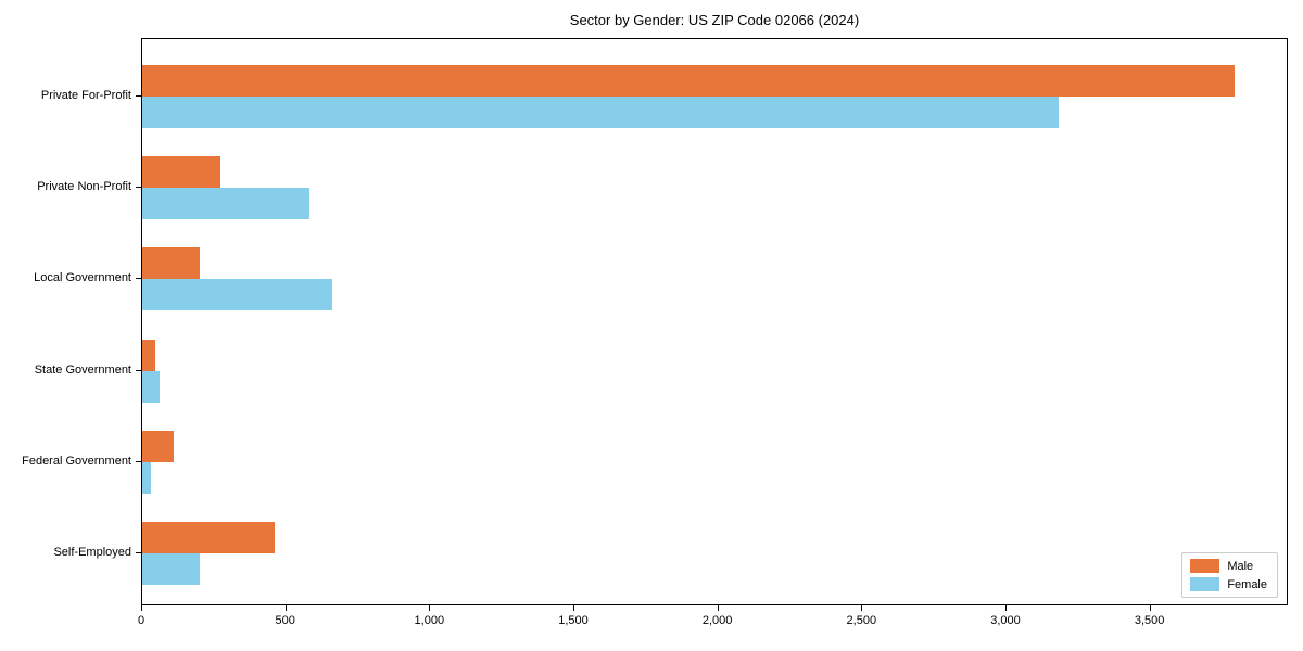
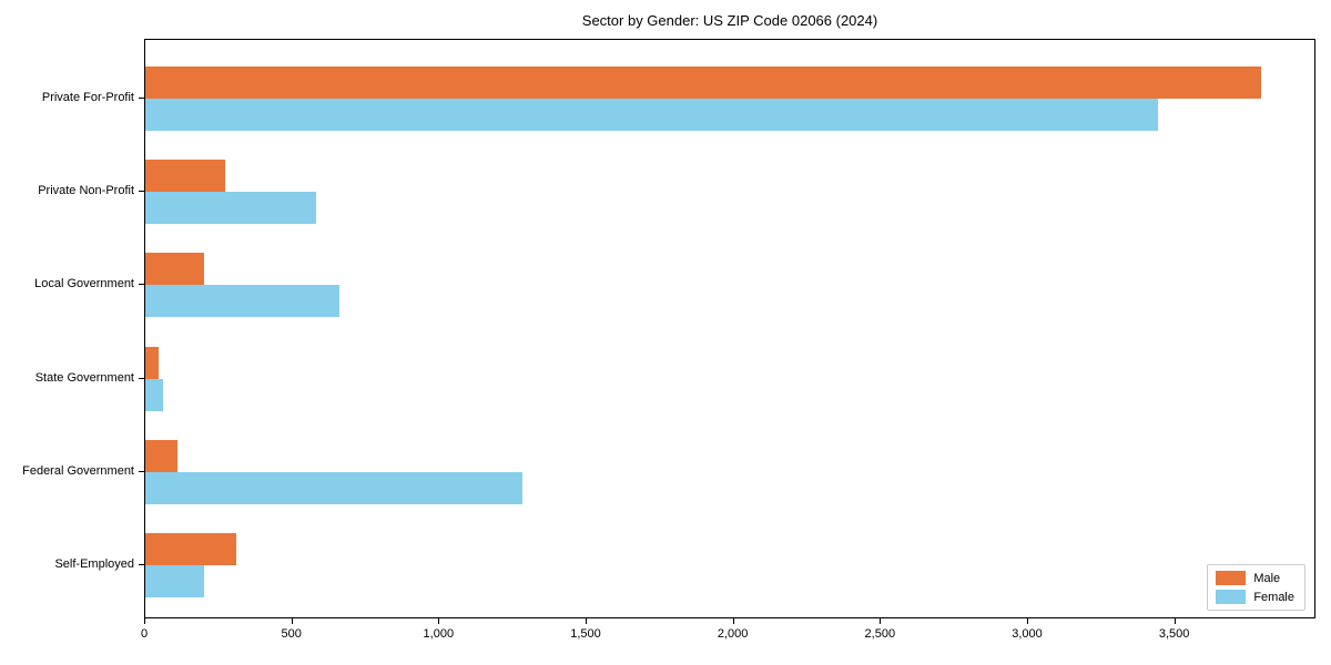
Female/Private For-Profit: 3180 -> 3440
Female/Federal Government: 30 -> 1280
Male/Self-Employed: 460 -> 310
